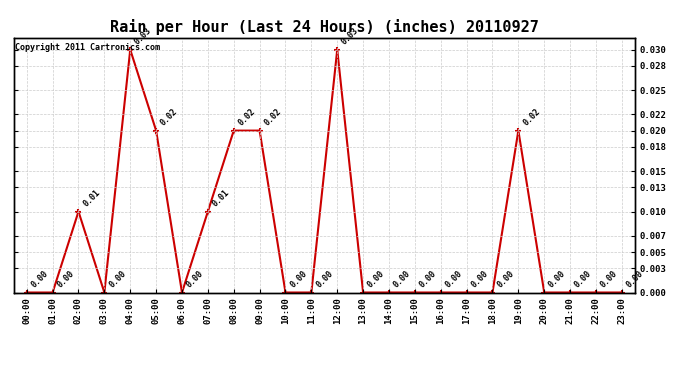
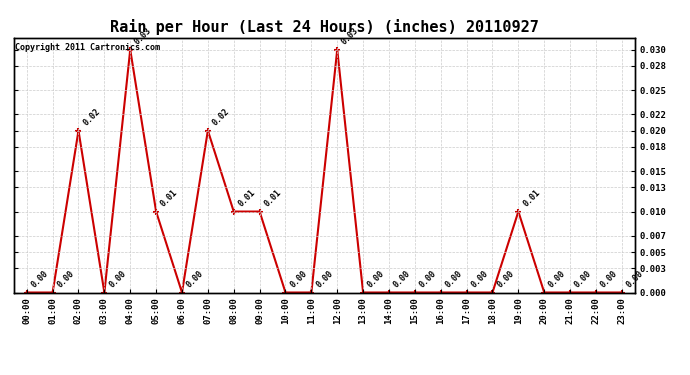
02:00: 0.01 -> 0.02
05:00: 0.02 -> 0.01
07:00: 0.01 -> 0.02
08:00: 0.02 -> 0.01
09:00: 0.02 -> 0.01
19:00: 0.02 -> 0.01
